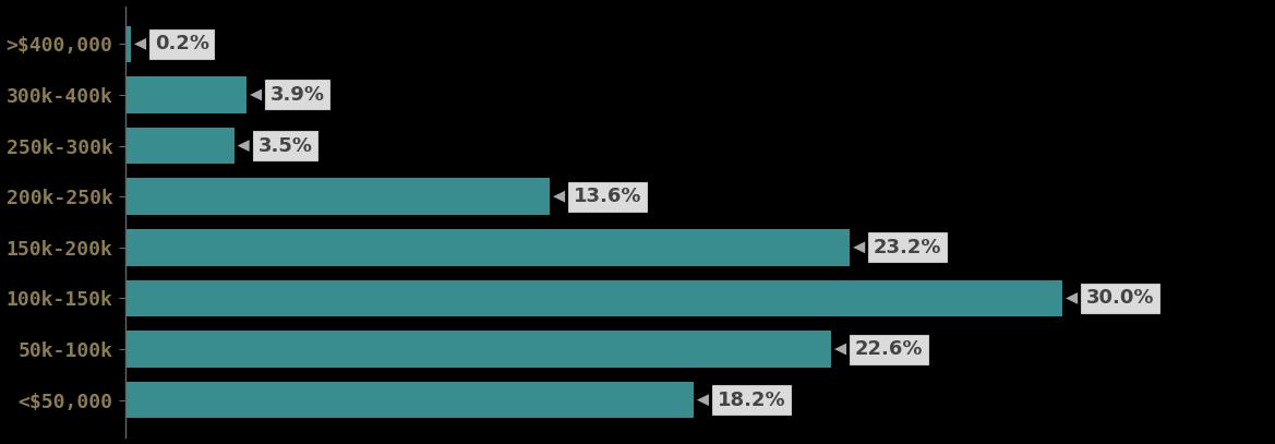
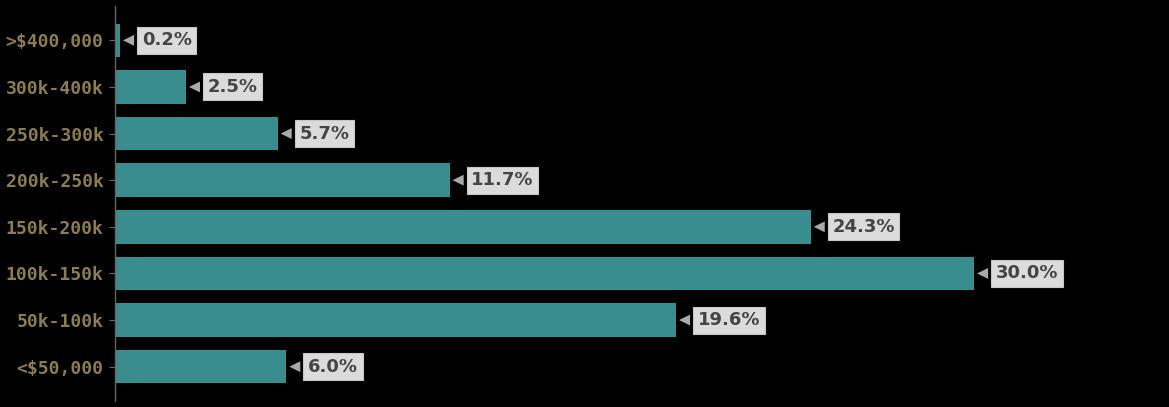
300k-400k: 3.9% -> 2.5%
250k-300k: 3.5% -> 5.7%
200k-250k: 13.6% -> 11.7%
150k-200k: 23.2% -> 24.3%
50k-100k: 22.6% -> 19.6%
<$50,000: 18.2% -> 6.0%
